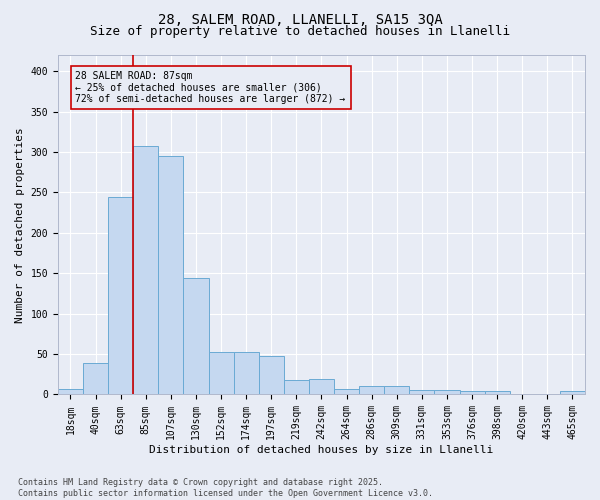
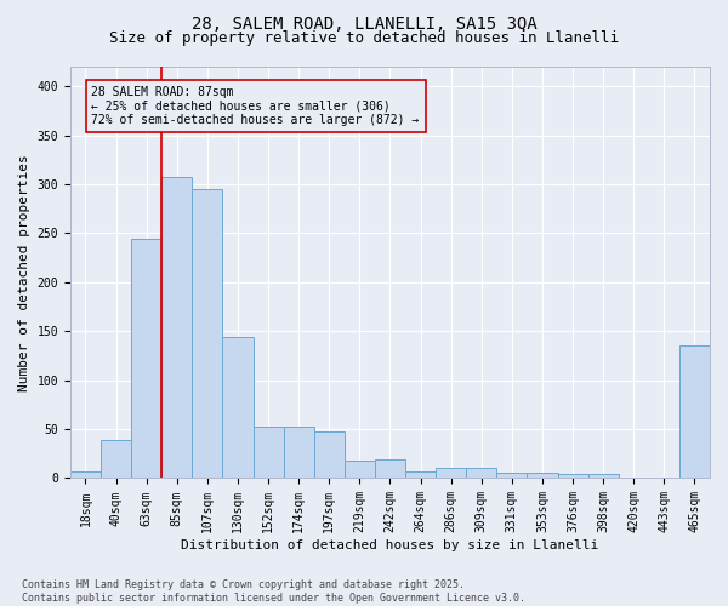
465sqm: 4 -> 136
